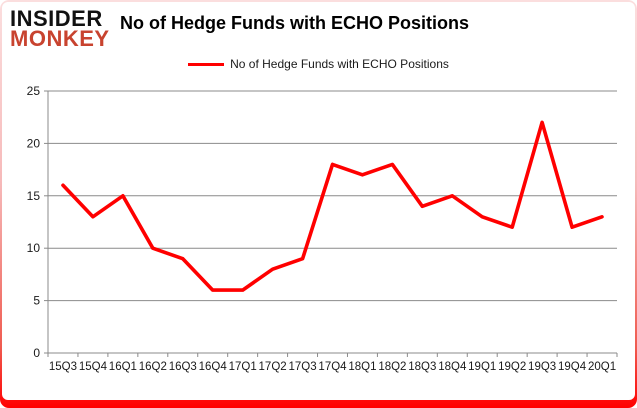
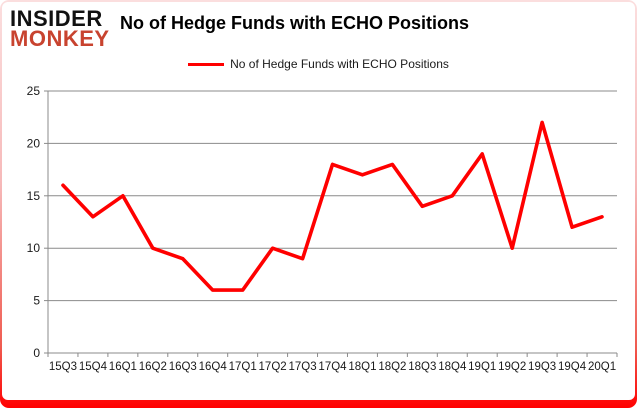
17Q2: 8 -> 10
19Q1: 13 -> 19
19Q2: 12 -> 10
